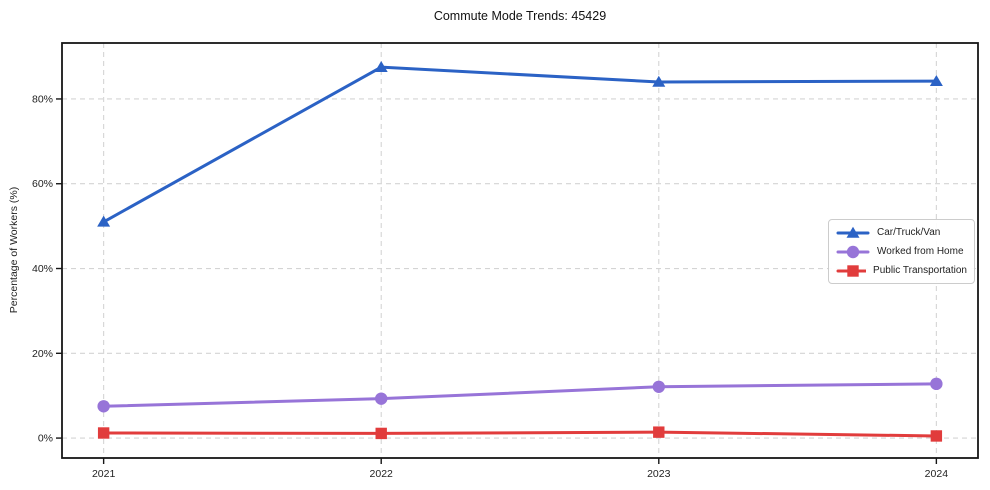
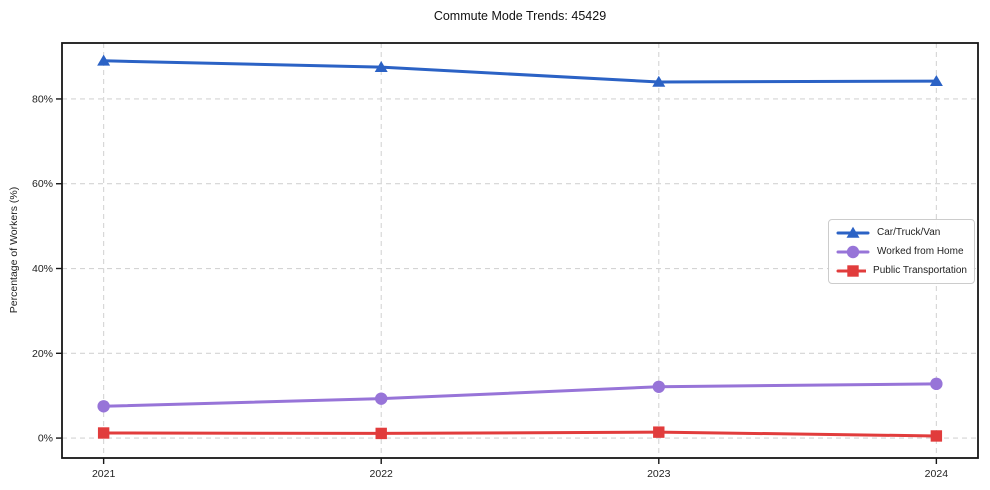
Car/Truck/Van/2021: 51% -> 89%
